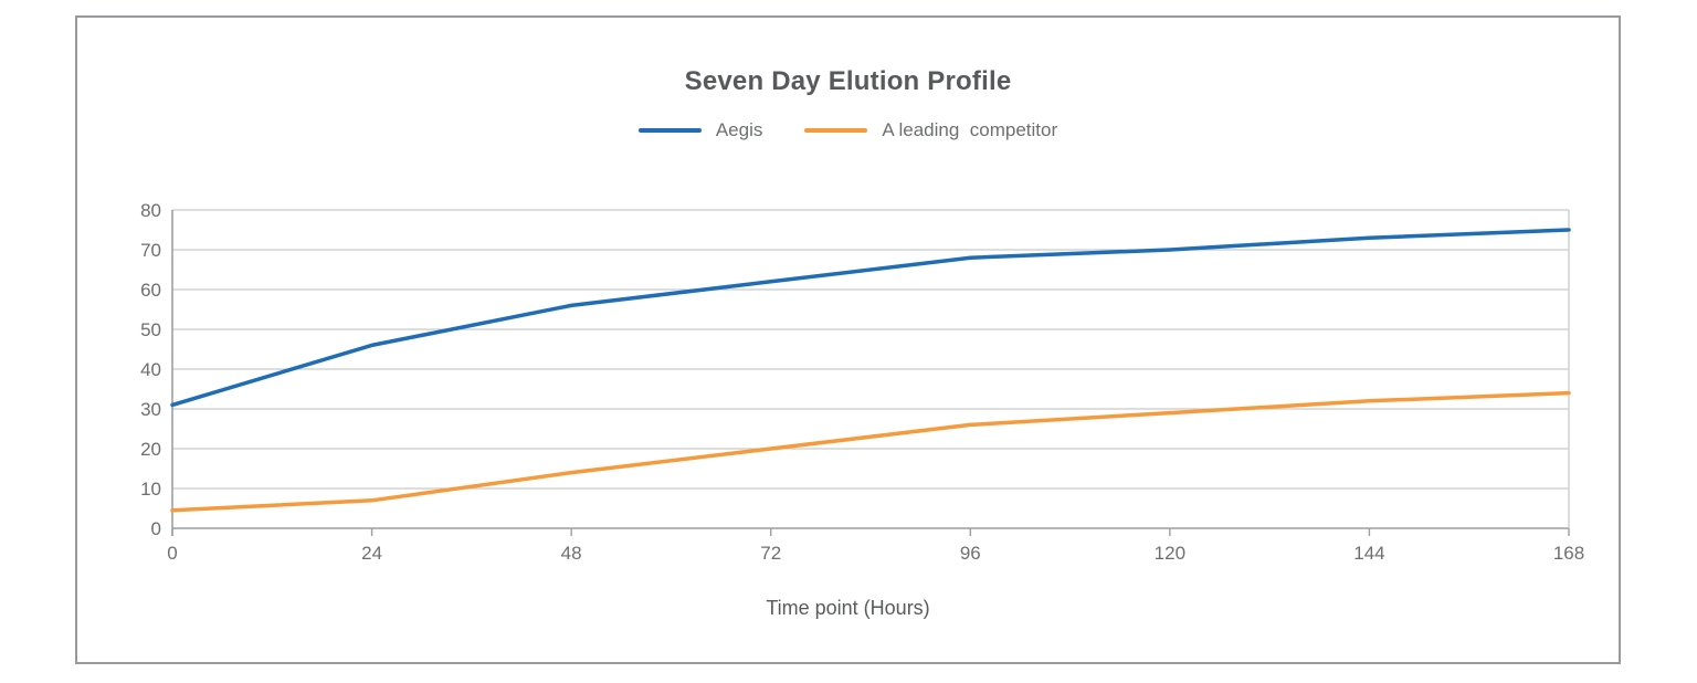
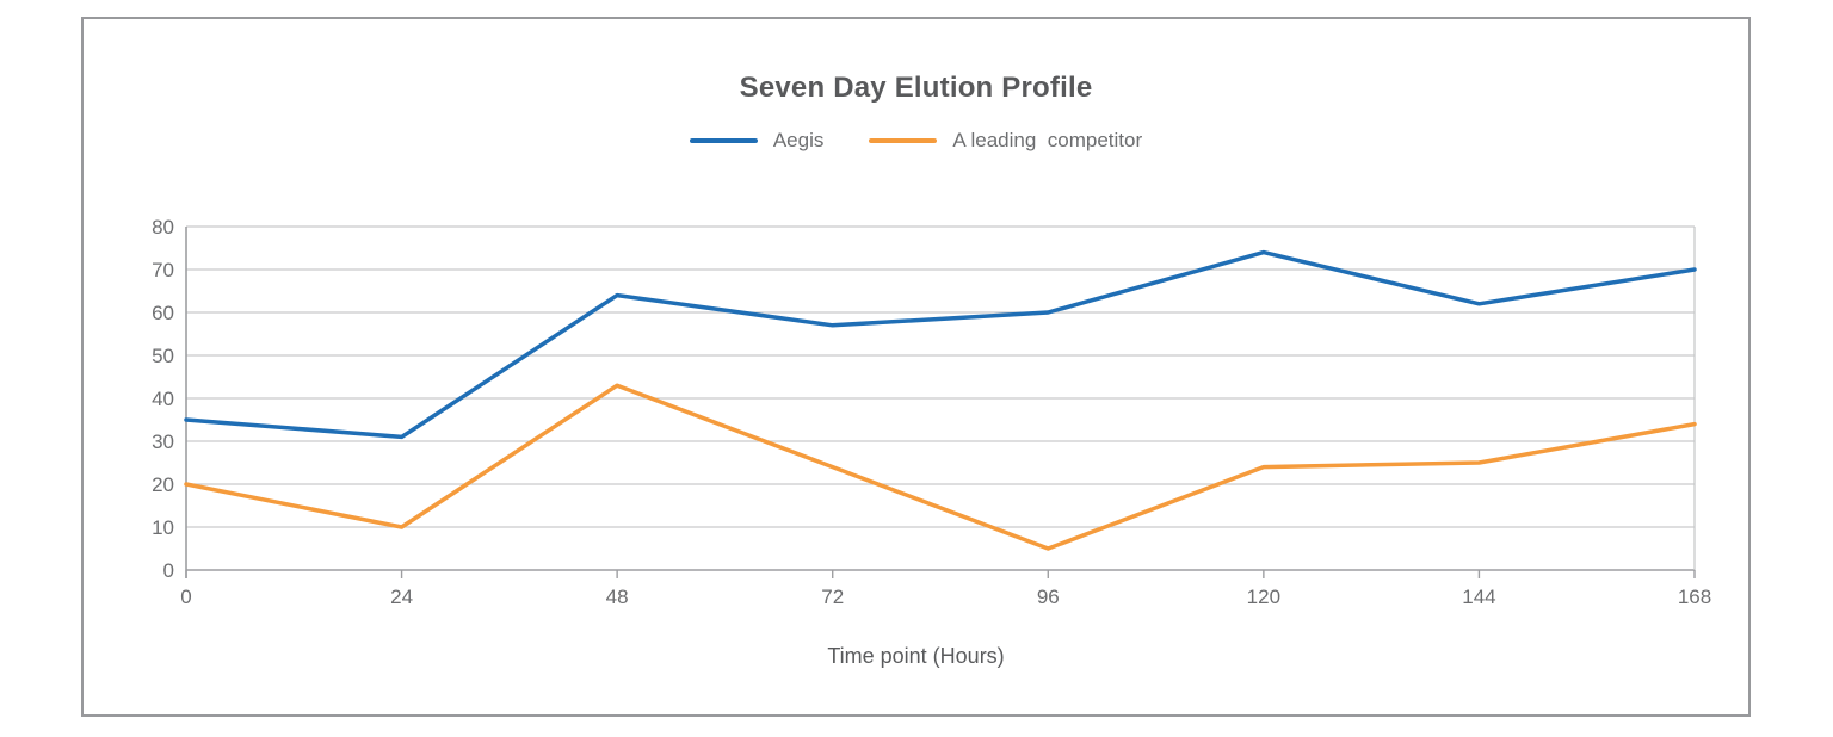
Aegis/0: 31 -> 35
A leading competitor/0: 4 -> 20
Aegis/24: 46 -> 31
A leading competitor/24: 7 -> 10
Aegis/48: 56 -> 64
A leading competitor/48: 14 -> 43
Aegis/72: 62 -> 57
A leading competitor/72: 20 -> 24
Aegis/96: 68 -> 60
A leading competitor/96: 26 -> 5
Aegis/120: 70 -> 74
A leading competitor/120: 29 -> 24
Aegis/144: 73 -> 62
A leading competitor/144: 32 -> 25
Aegis/168: 75 -> 70
